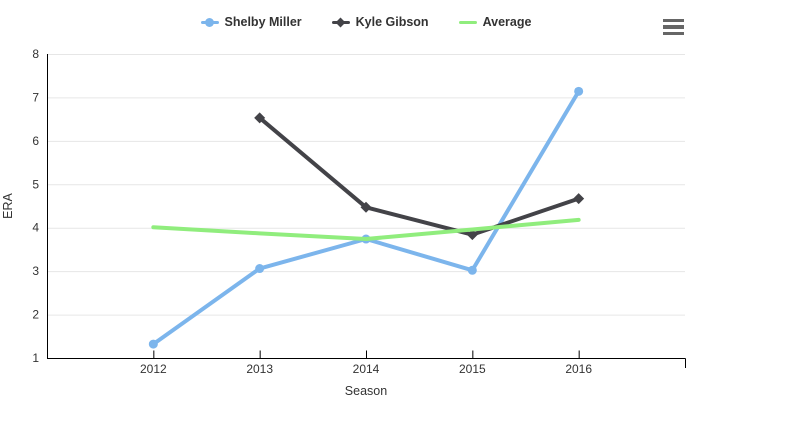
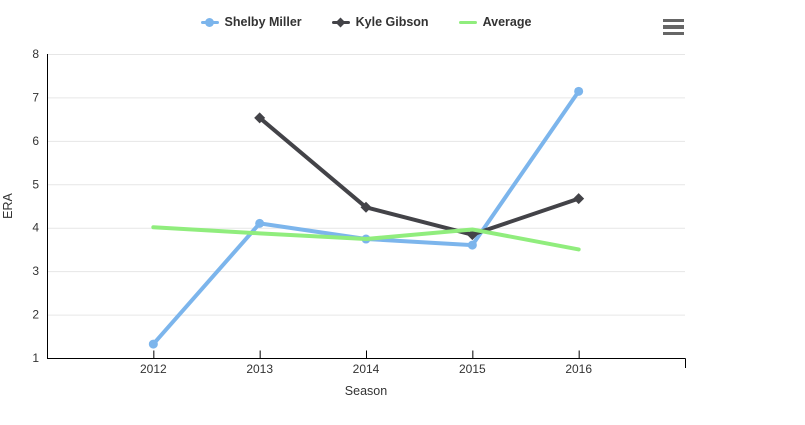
Shelby Miller/2013: 3.1 -> 4.1
Shelby Miller/2015: 3.0 -> 3.6
Average/2016: 4.2 -> 3.5
